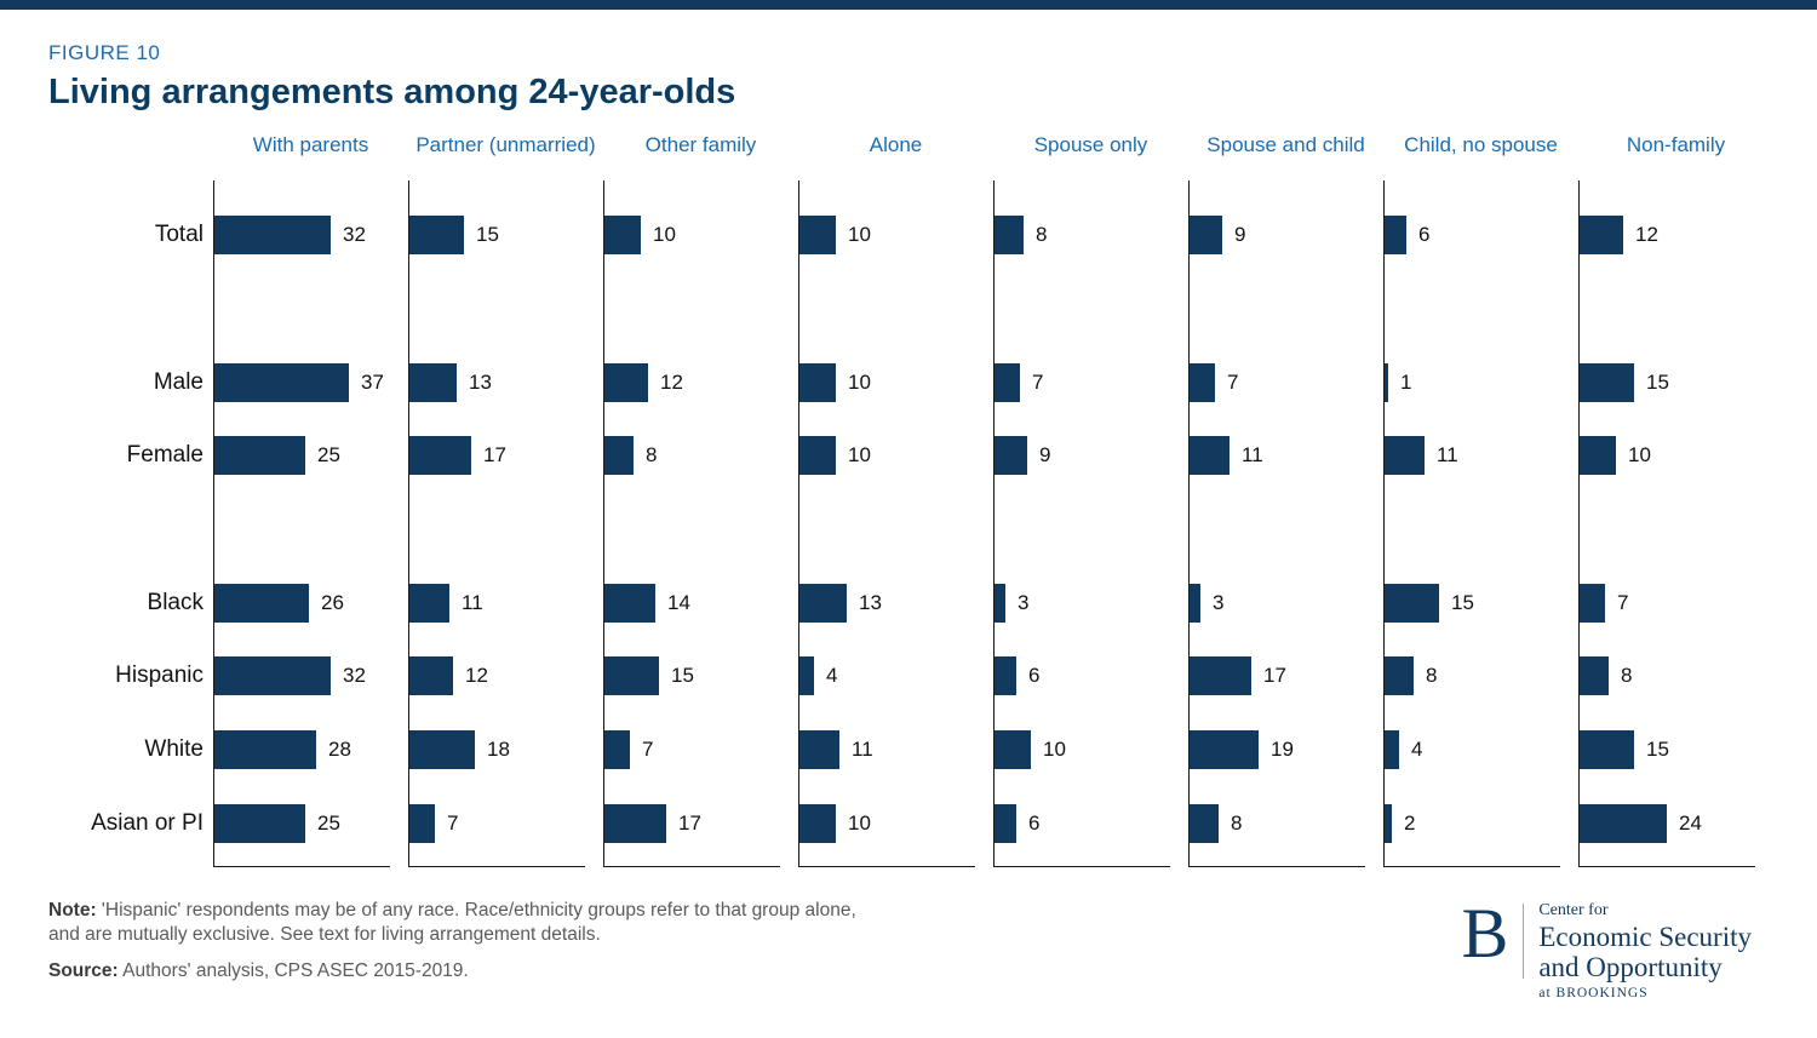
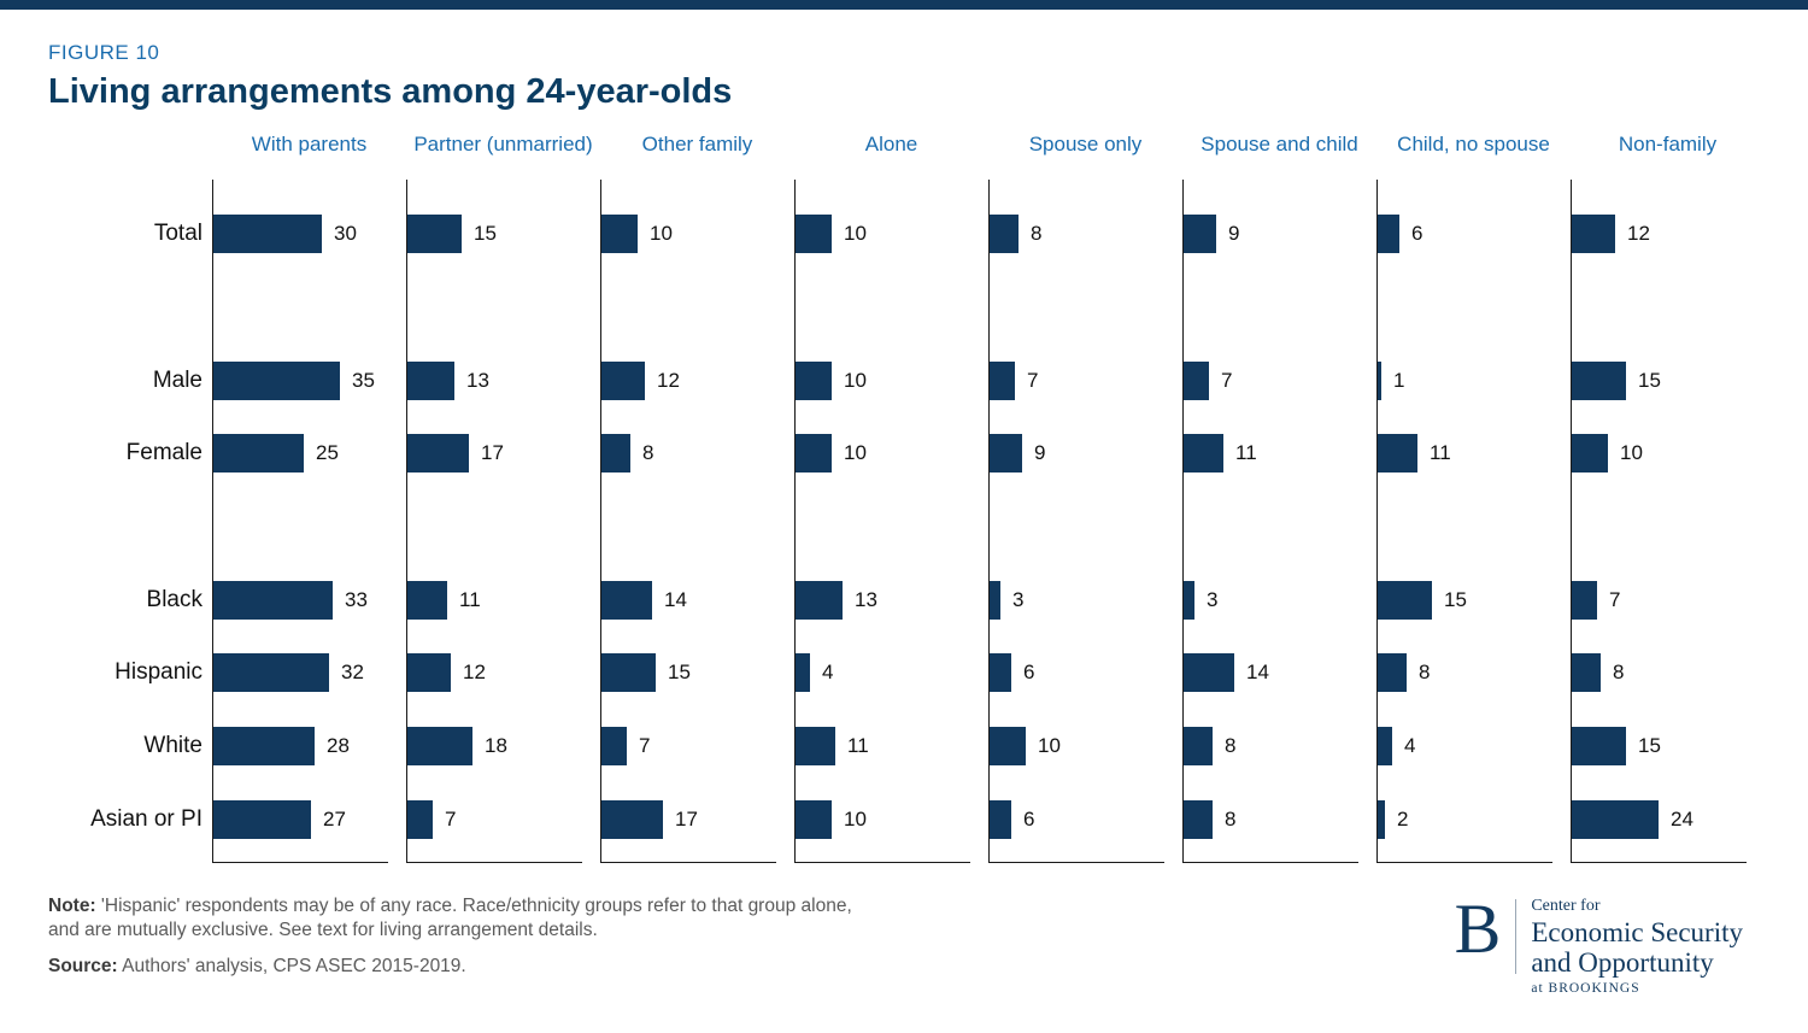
With parents/Total: 32 -> 30
With parents/Male: 37 -> 35
With parents/Black: 26 -> 33
Spouse and child/Hispanic: 17 -> 14
Spouse and child/White: 19 -> 8
With parents/Asian or PI: 25 -> 27
